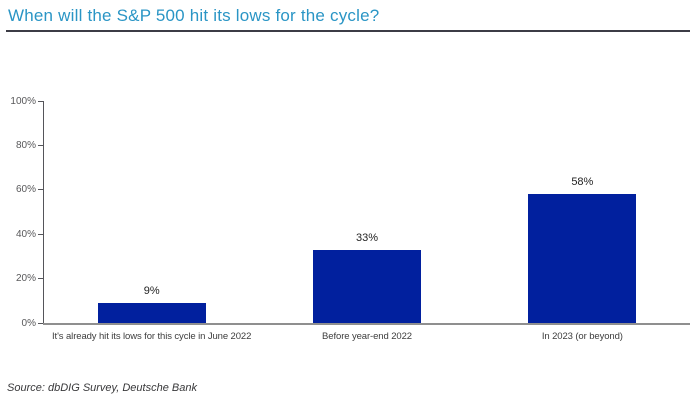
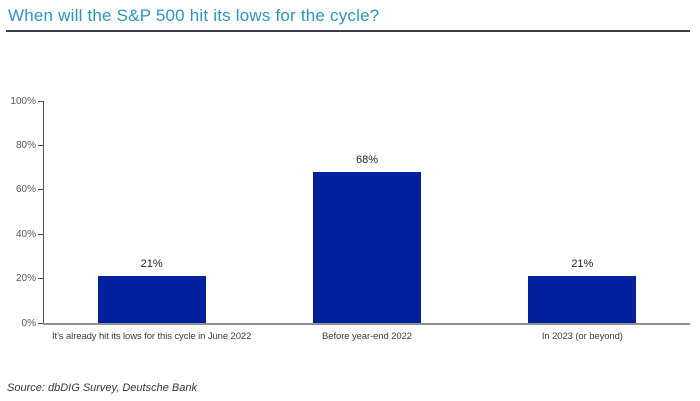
It's already hit its lows for this cycle in June 2022: 9% -> 21%
Before year-end 2022: 33% -> 68%
In 2023 (or beyond): 58% -> 21%
